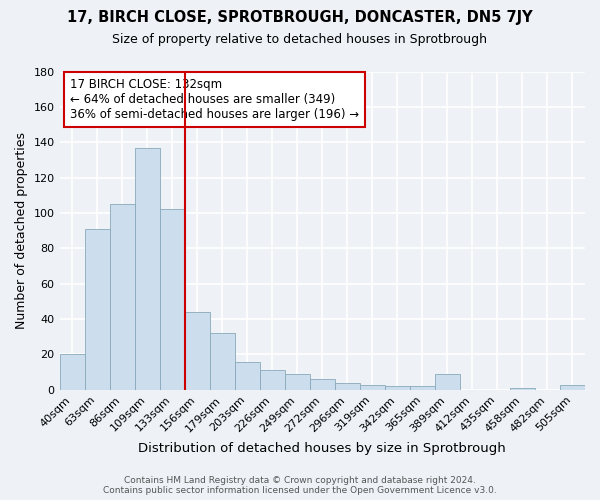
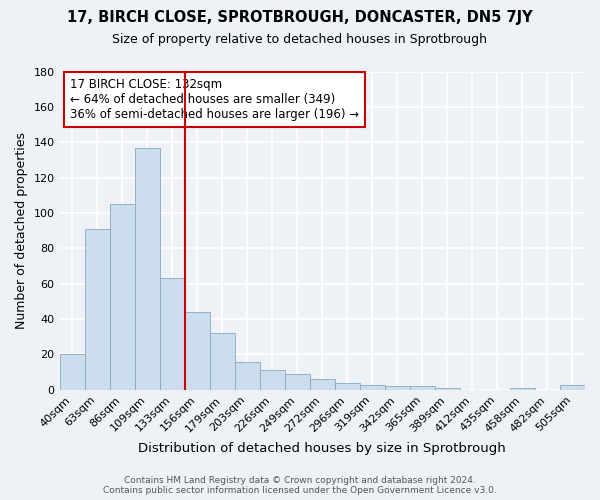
133sqm: 102 -> 63
389sqm: 9 -> 1
